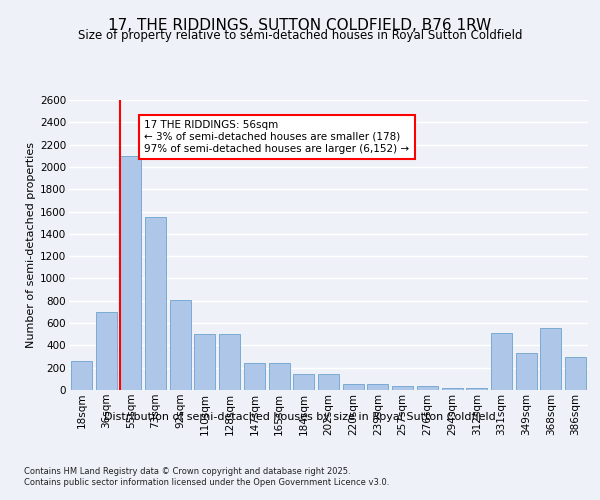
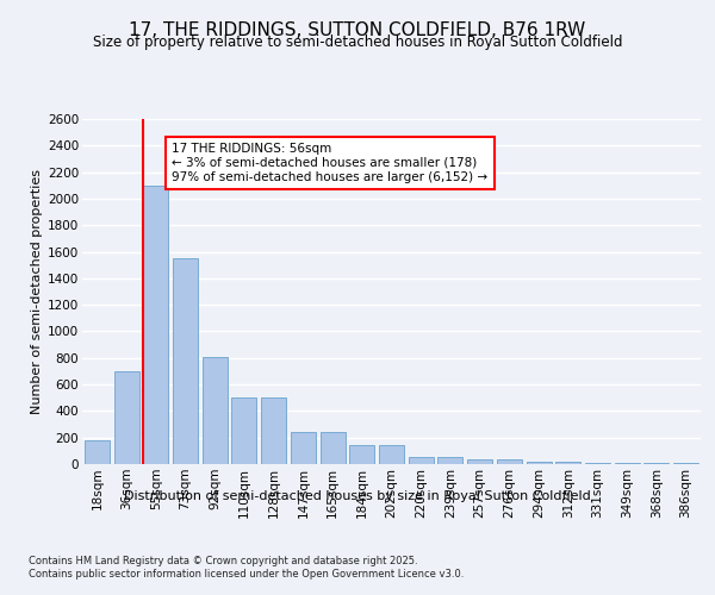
18sqm: 260 -> 180
331sqm: 510 -> 10
349sqm: 330 -> 10
368sqm: 560 -> 0
386sqm: 300 -> 0
